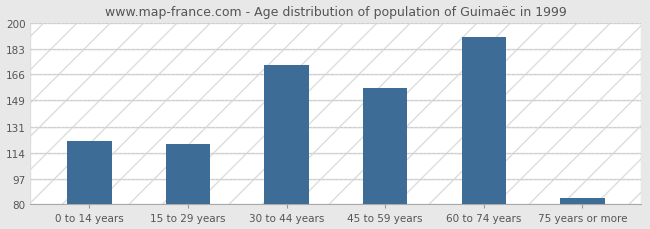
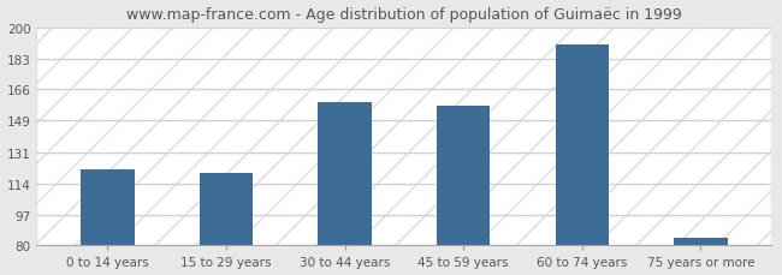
30 to 44 years: 172 -> 159
